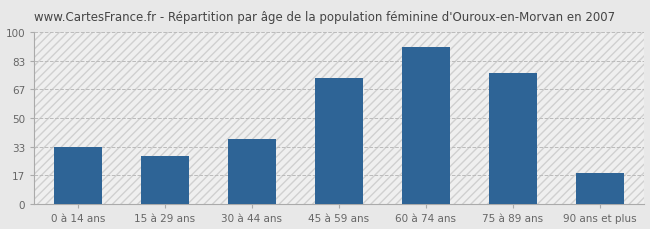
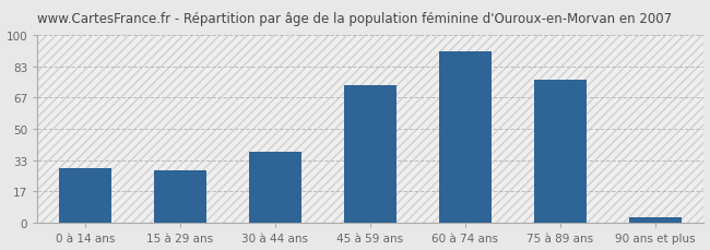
0 à 14 ans: 33 -> 29
90 ans et plus: 18 -> 3
